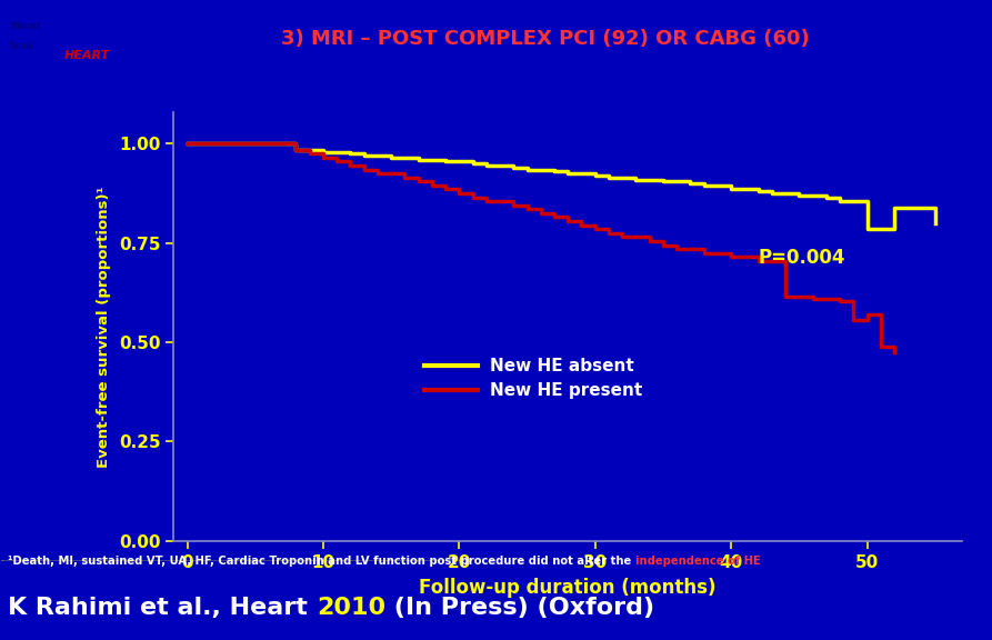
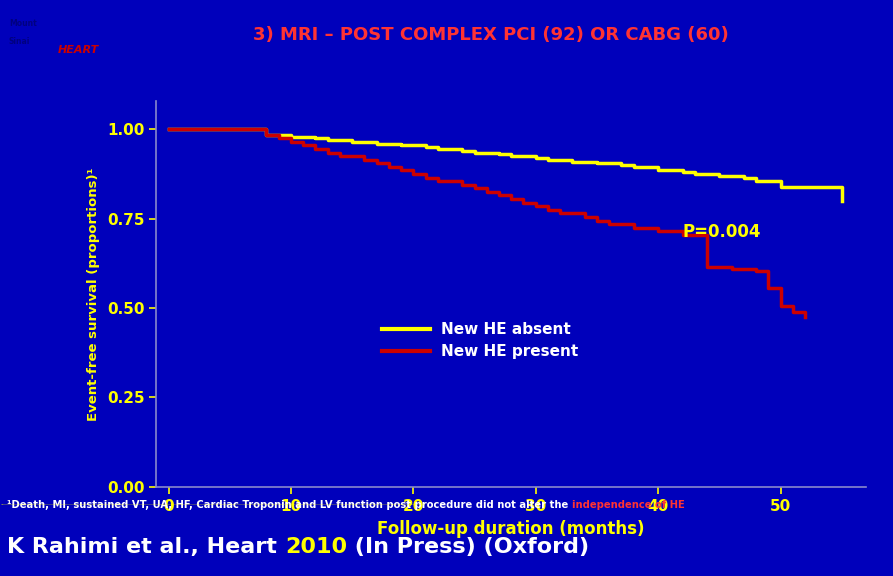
New HE absent/50: 0.785 -> 0.840
New HE present/50: 0.570 -> 0.505
